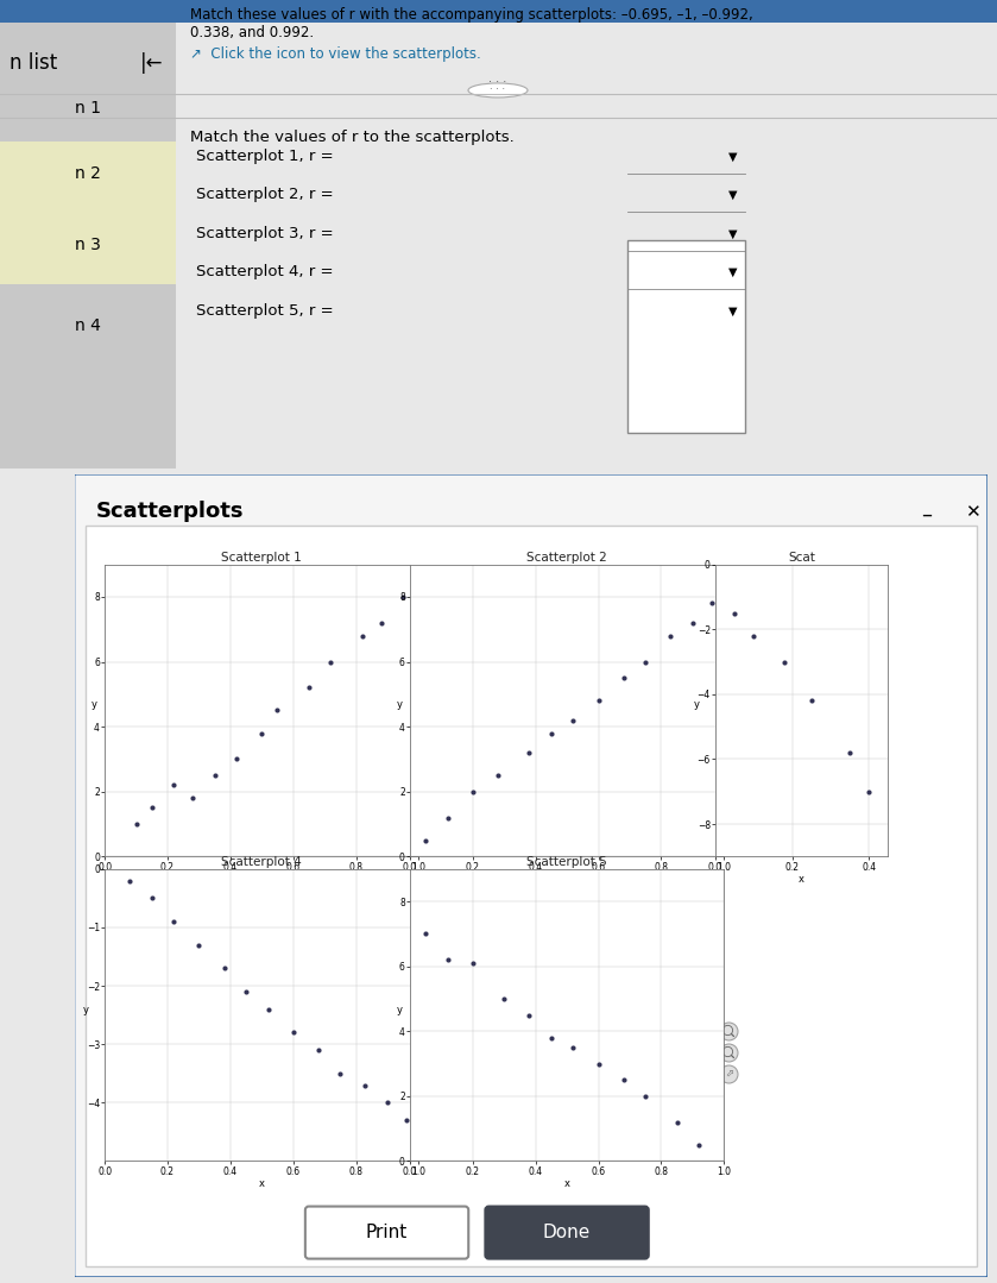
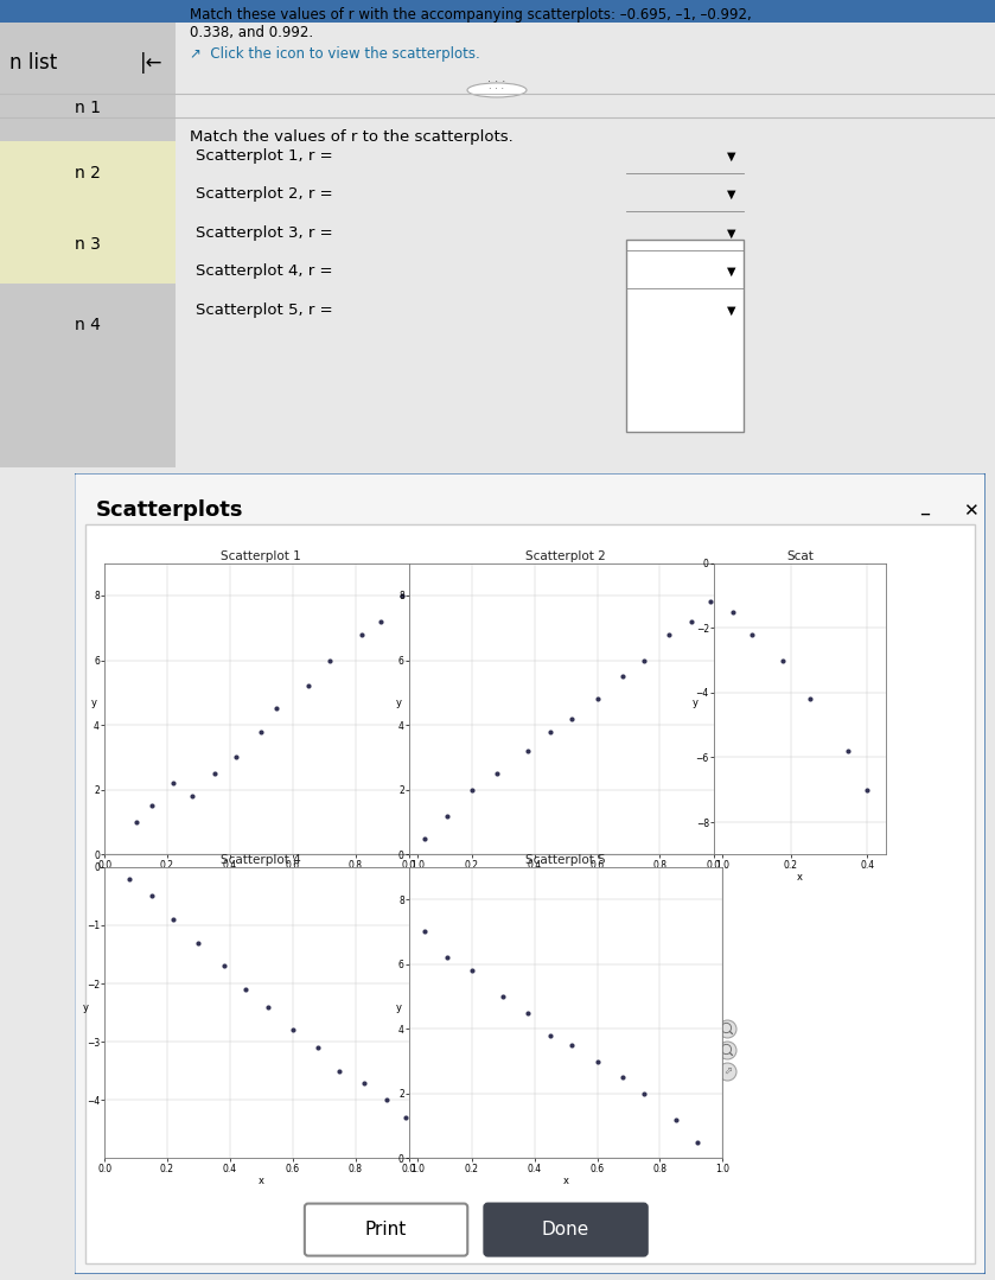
Scatterplot 5/0.2: 6.1 -> 5.8
